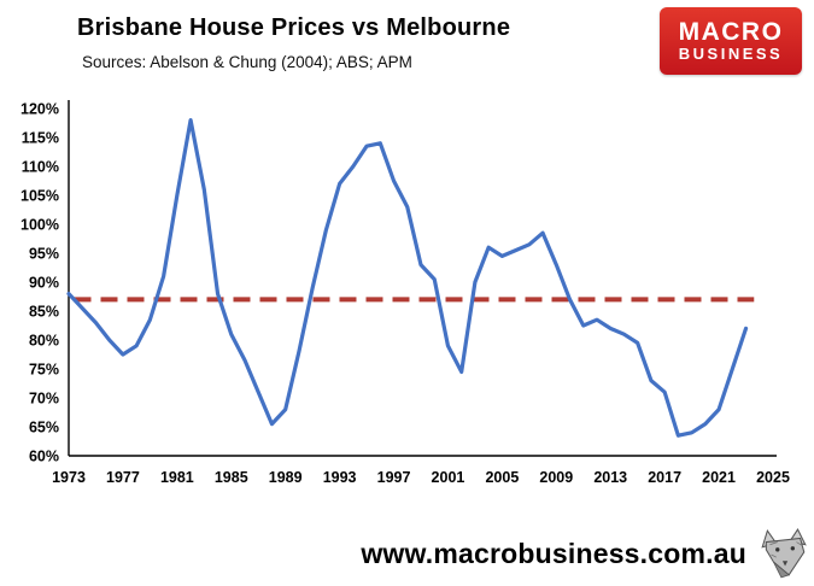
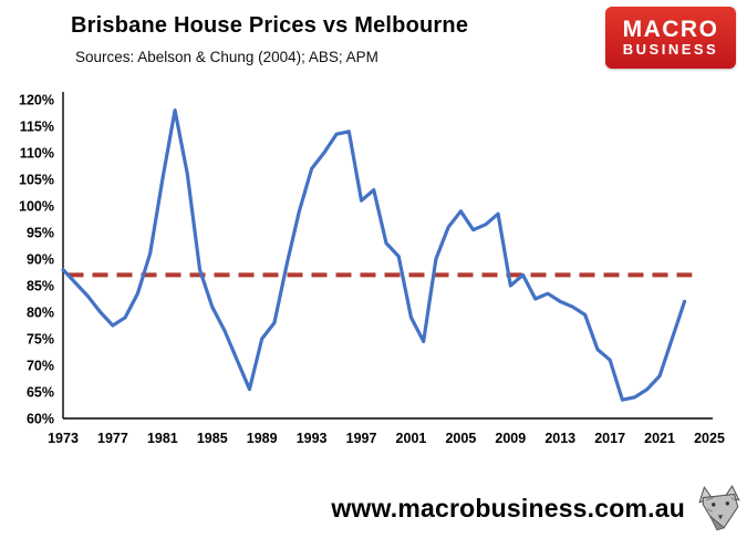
1989: 68% -> 75%
1997: 108% -> 101%
2005: 94% -> 99%
2009: 93% -> 85%
